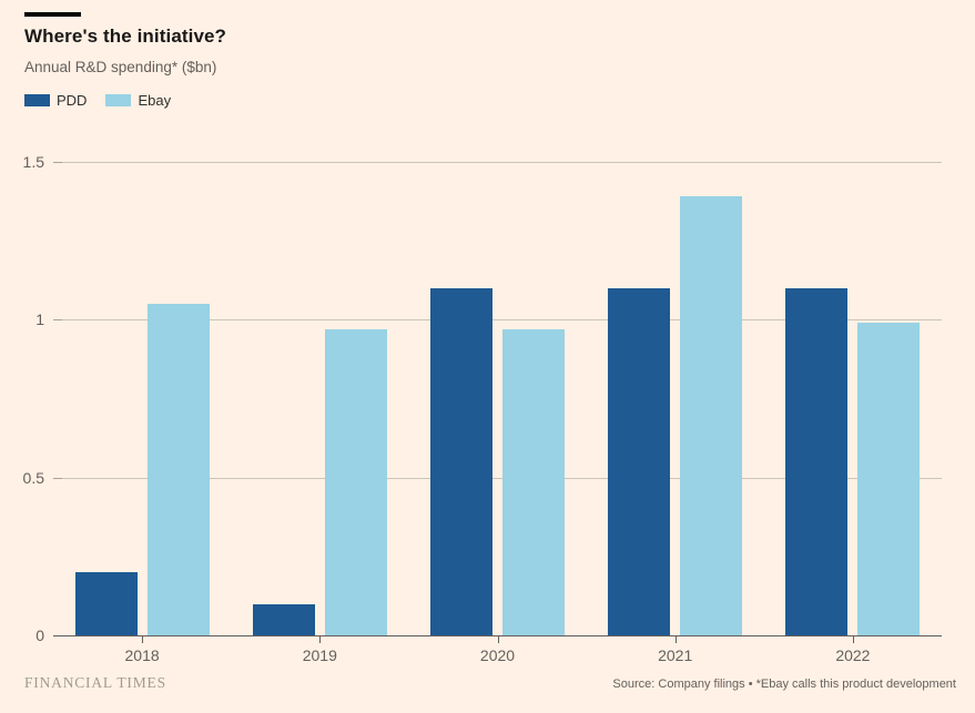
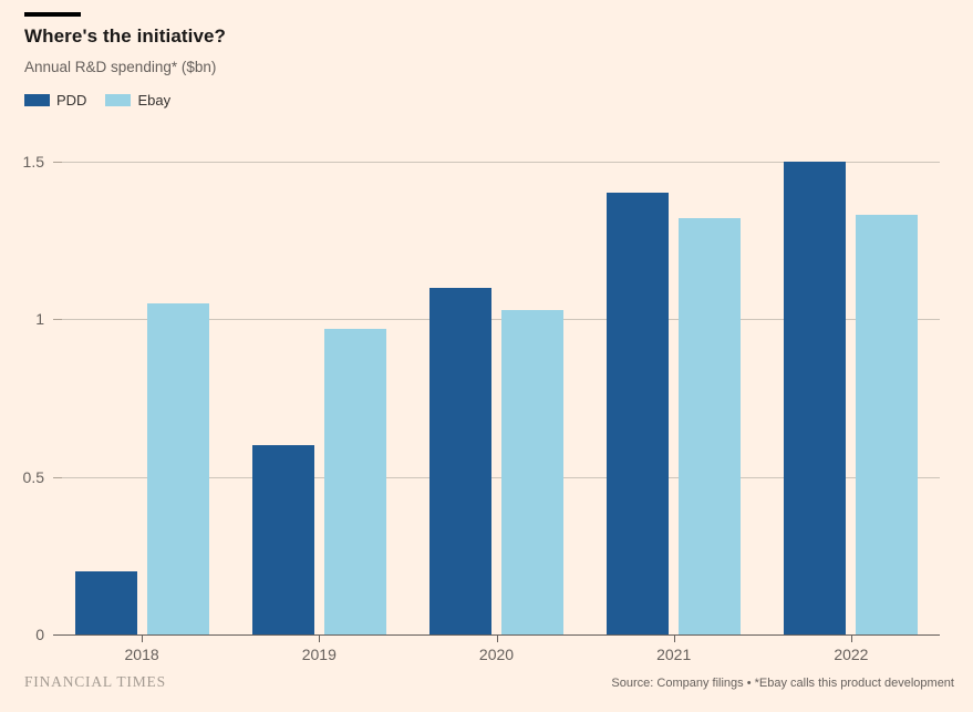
PDD/2019: 0.1 -> 0.6
Ebay/2020: 0.97 -> 1.03
PDD/2021: 1.1 -> 1.4
Ebay/2021: 1.39 -> 1.32
PDD/2022: 1.1 -> 1.5
Ebay/2022: 0.99 -> 1.33
